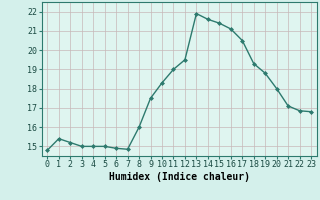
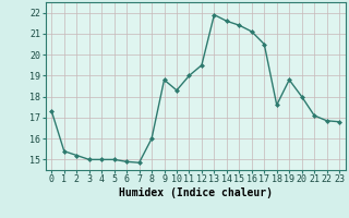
0: 14.8 -> 17.3
9: 17.5 -> 18.8
18: 19.3 -> 17.6
